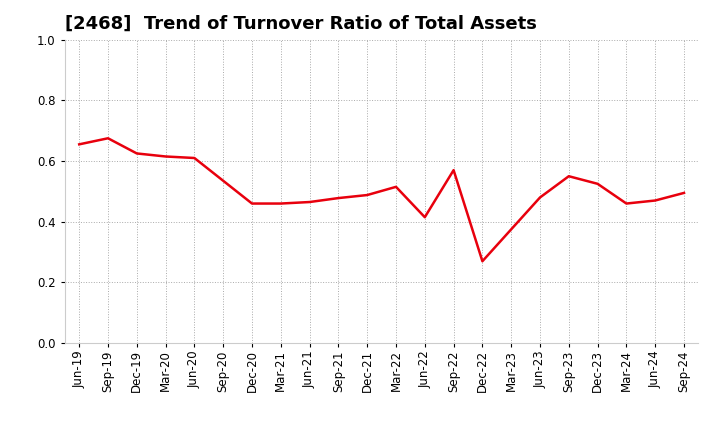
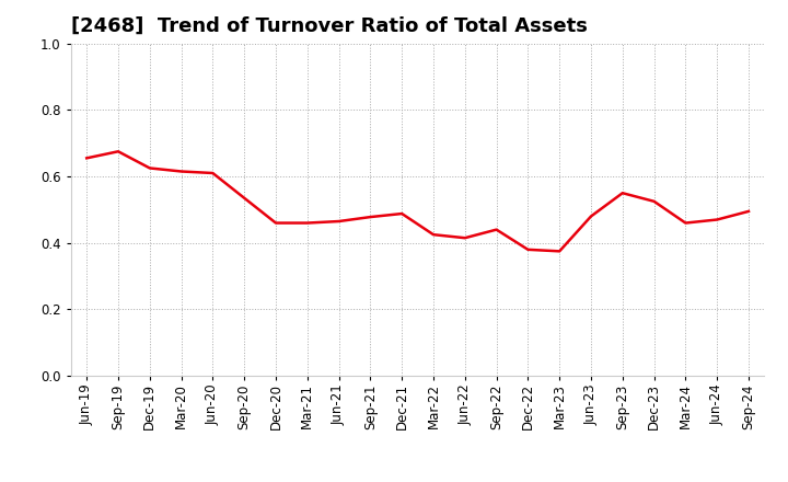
Mar-22: 0.515 -> 0.425
Sep-22: 0.570 -> 0.440
Dec-22: 0.270 -> 0.380
